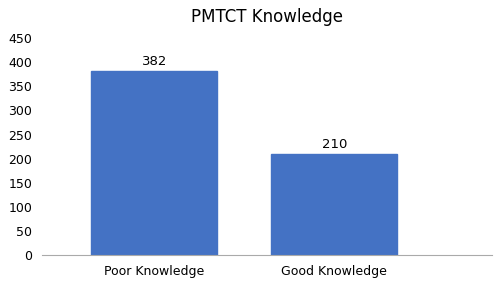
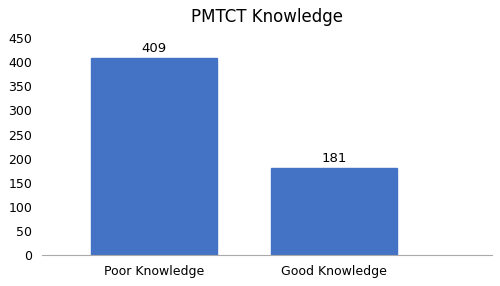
Poor Knowledge: 382 -> 409
Good Knowledge: 210 -> 181
